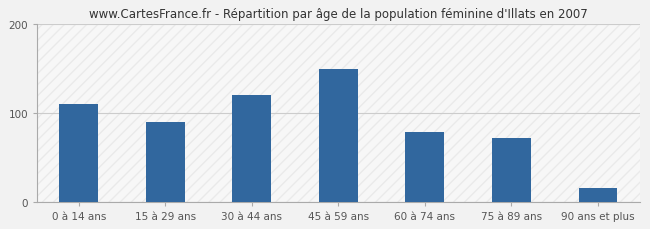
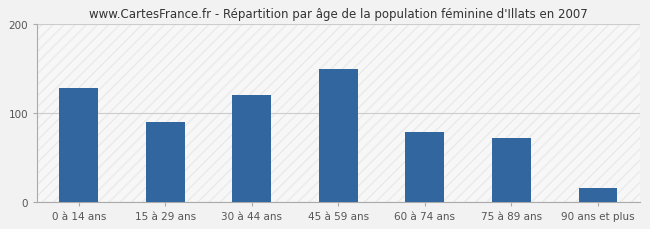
0 à 14 ans: 110 -> 128
